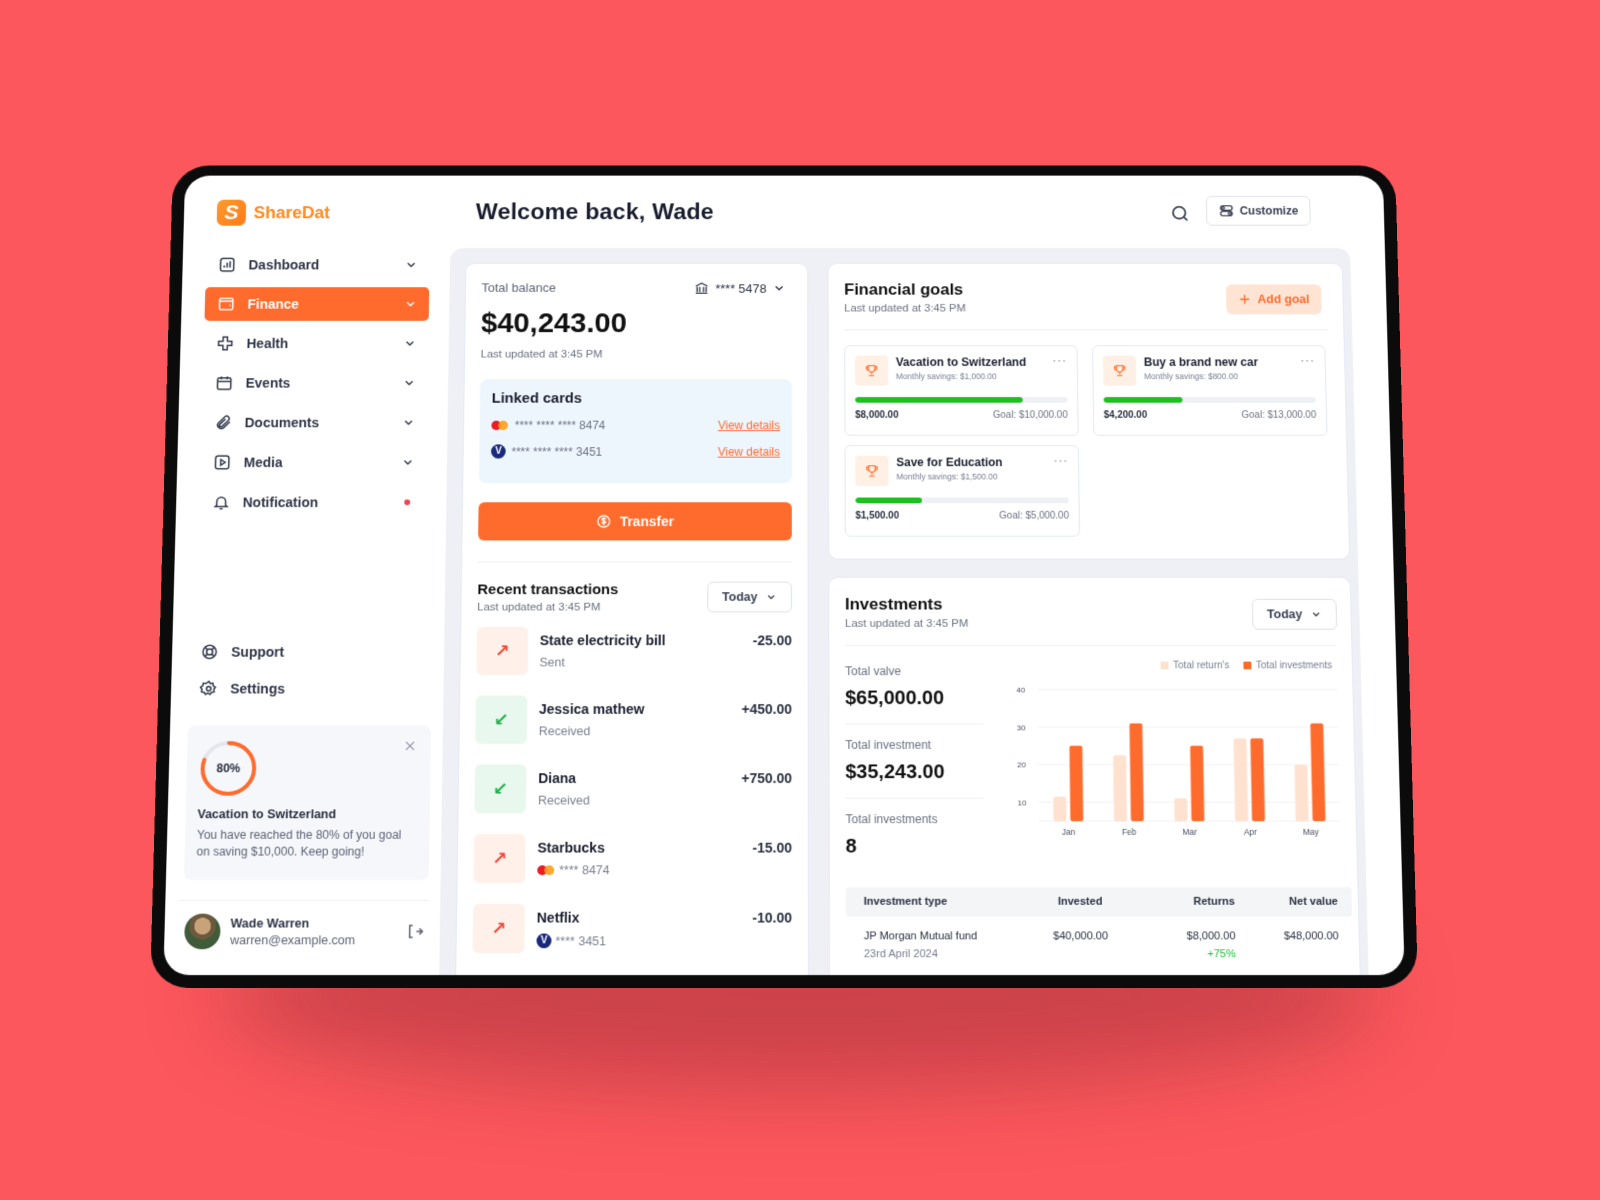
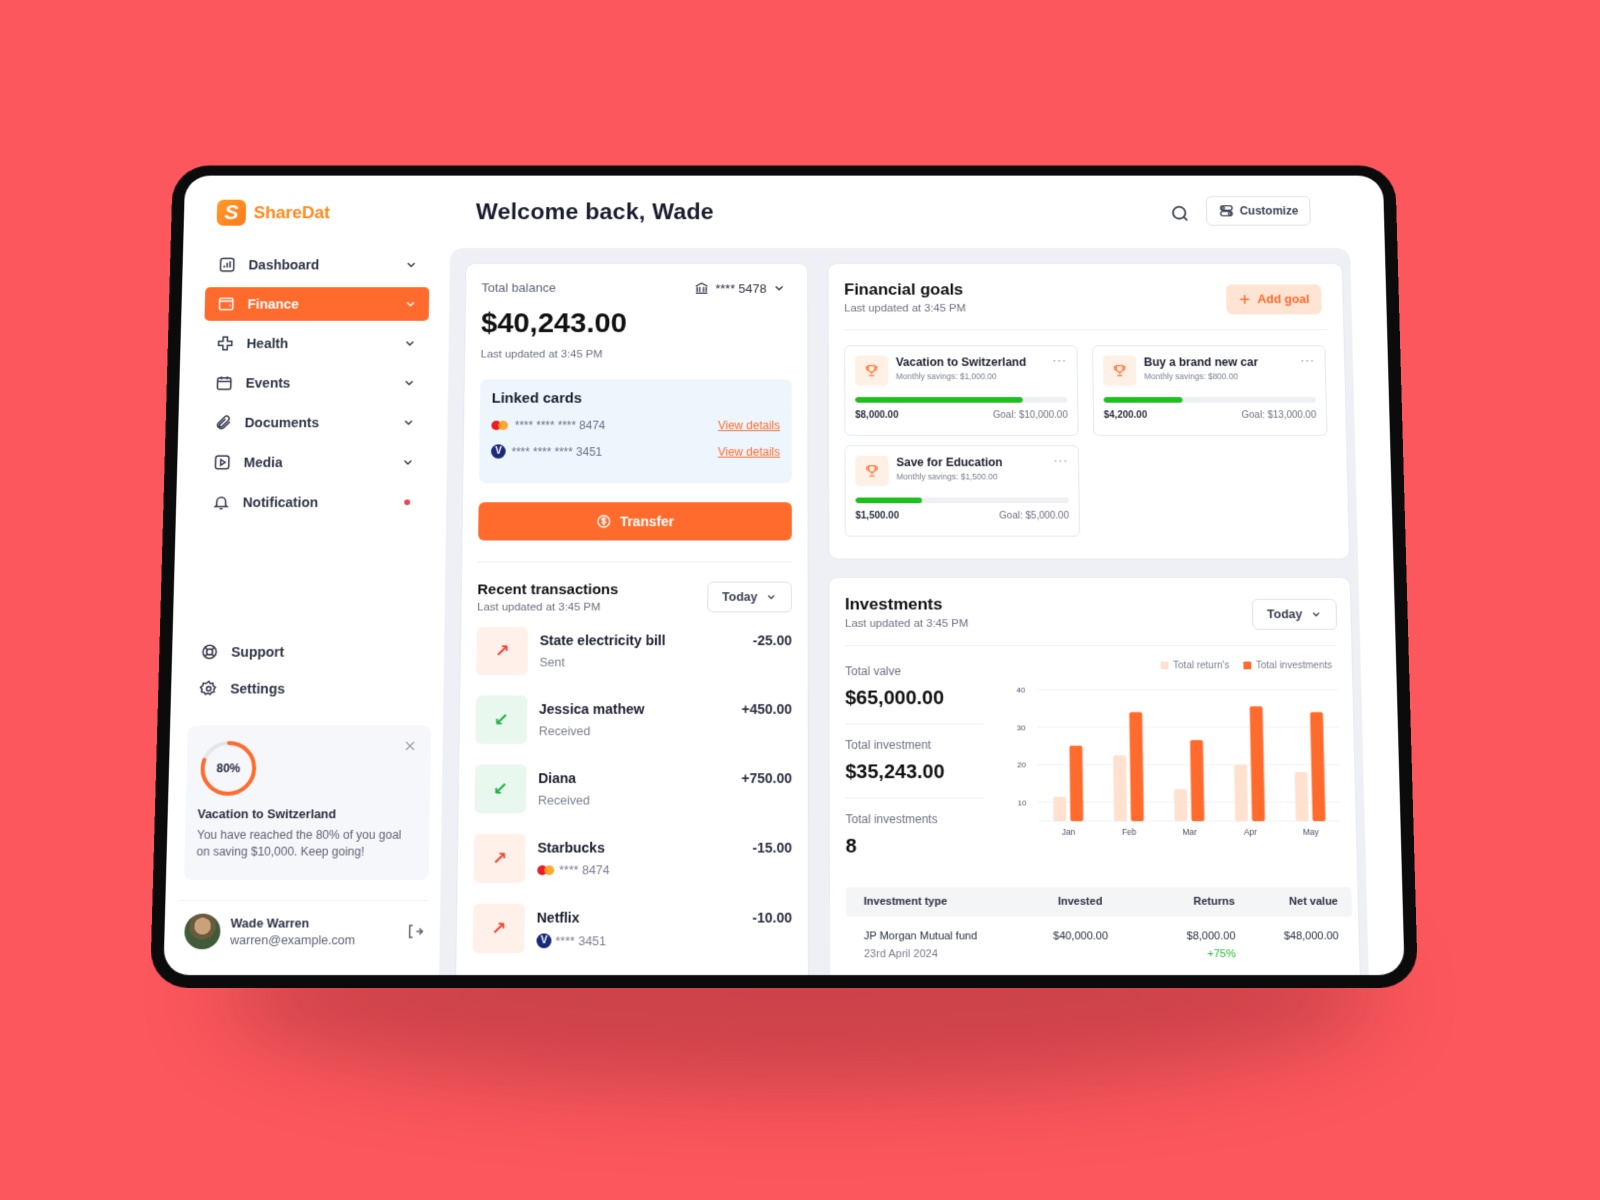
Total investments/Feb: 31 -> 34
Total return's/Mar: 11 -> 14
Total investments/Mar: 25 -> 26
Total return's/Apr: 27 -> 20
Total investments/Apr: 27 -> 36
Total return's/May: 20 -> 18
Total investments/May: 31 -> 34
